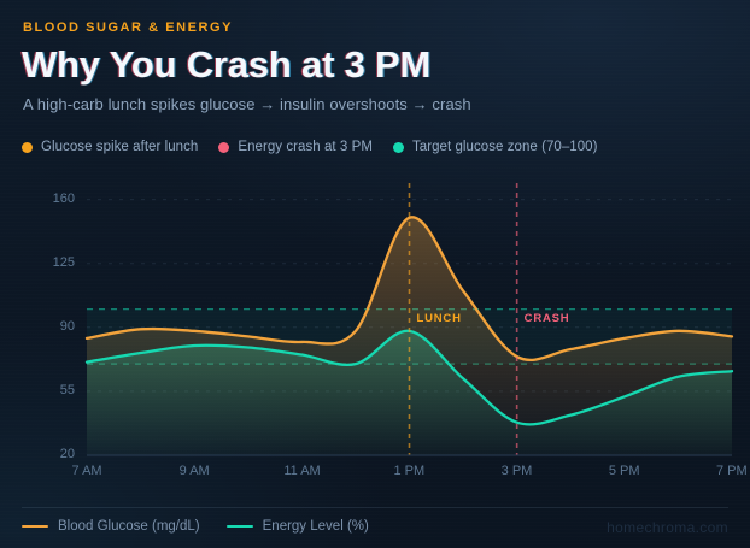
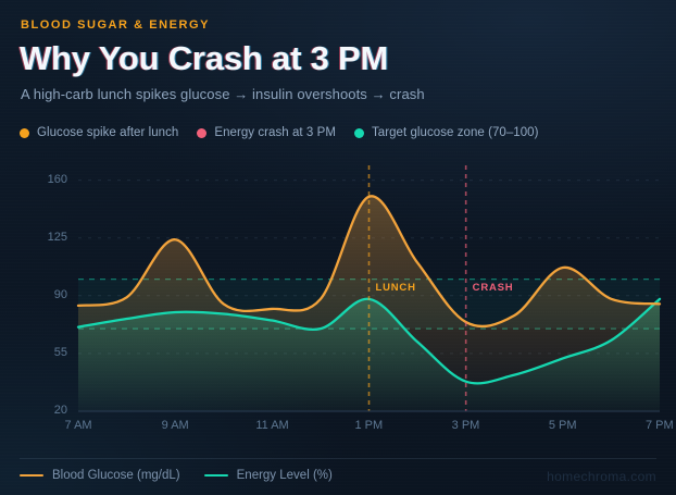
Blood Glucose (mg/dL)/9 AM: 88 -> 124
Blood Glucose (mg/dL)/5 PM: 84 -> 107
Energy Level (%)/7 PM: 66 -> 88
